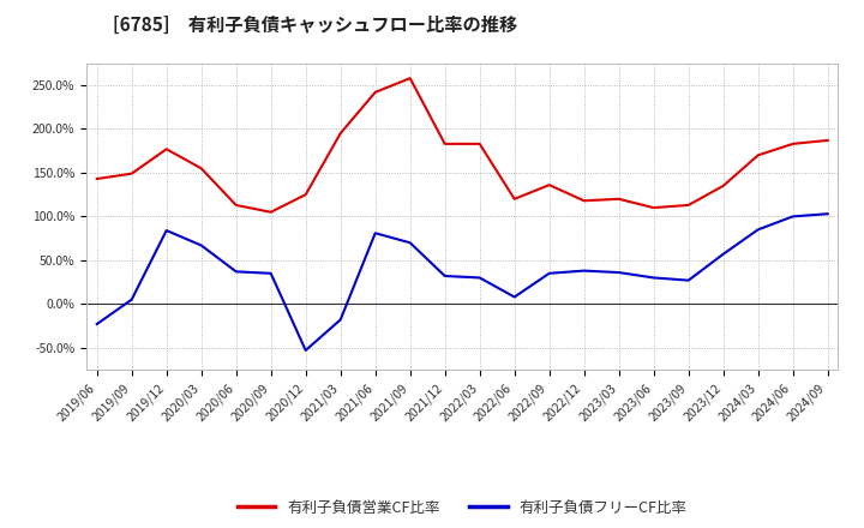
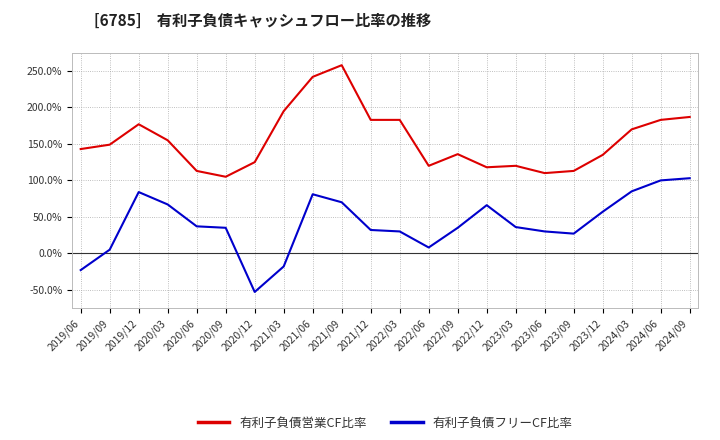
有利子負債フリーCF比率/2022/12: 38% -> 66%
